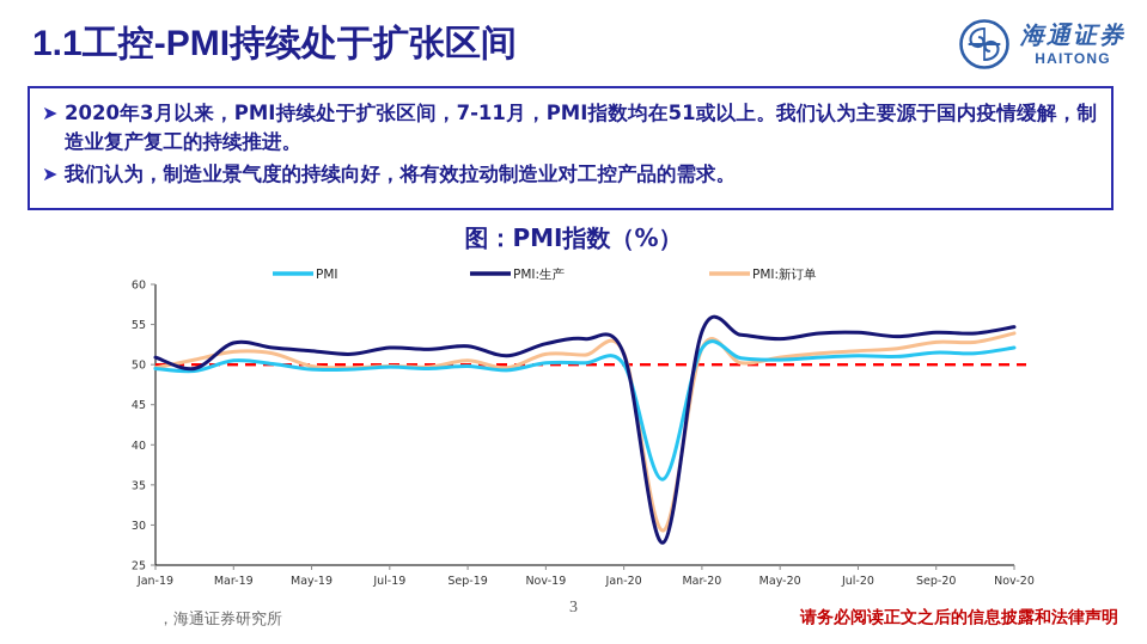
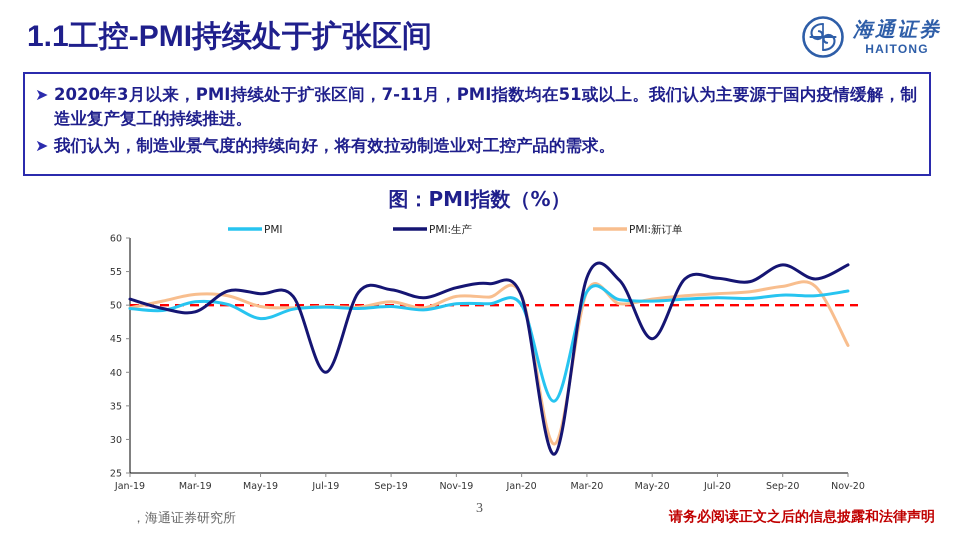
PMI:生产/Mar-19: 53 -> 49
PMI/May-19: 49 -> 48
PMI:生产/Jul-19: 52 -> 40
PMI:生产/May-20: 53 -> 45
PMI:生产/Sep-20: 54 -> 56
PMI:生产/Nov-20: 55 -> 56
PMI:新订单/Nov-20: 54 -> 44
